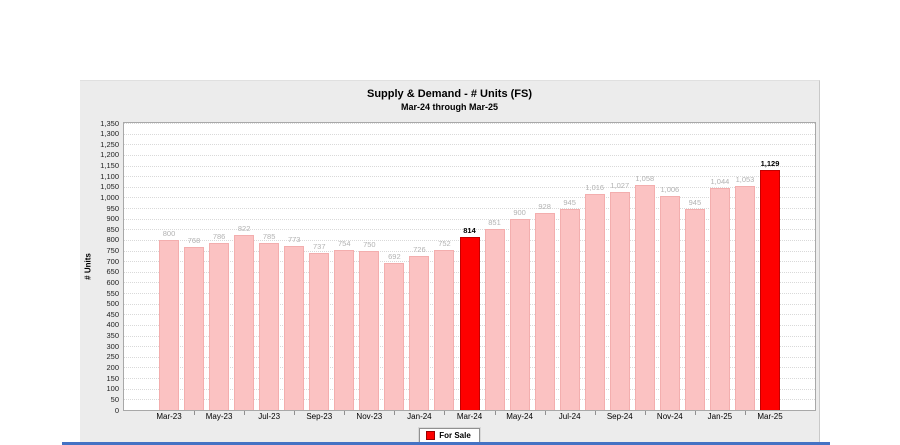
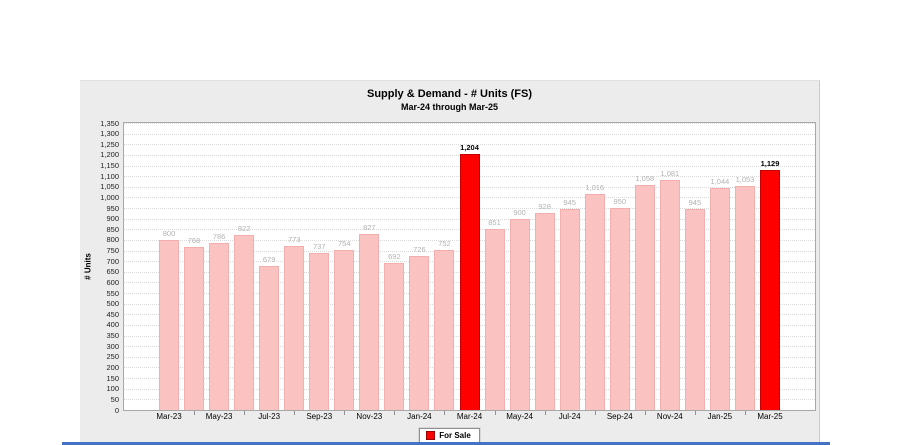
Jul-23: 785 -> 679
Nov-23: 750 -> 827
Mar-24: 814 -> 1,204
Sep-24: 1,027 -> 950
Nov-24: 1,006 -> 1,081
